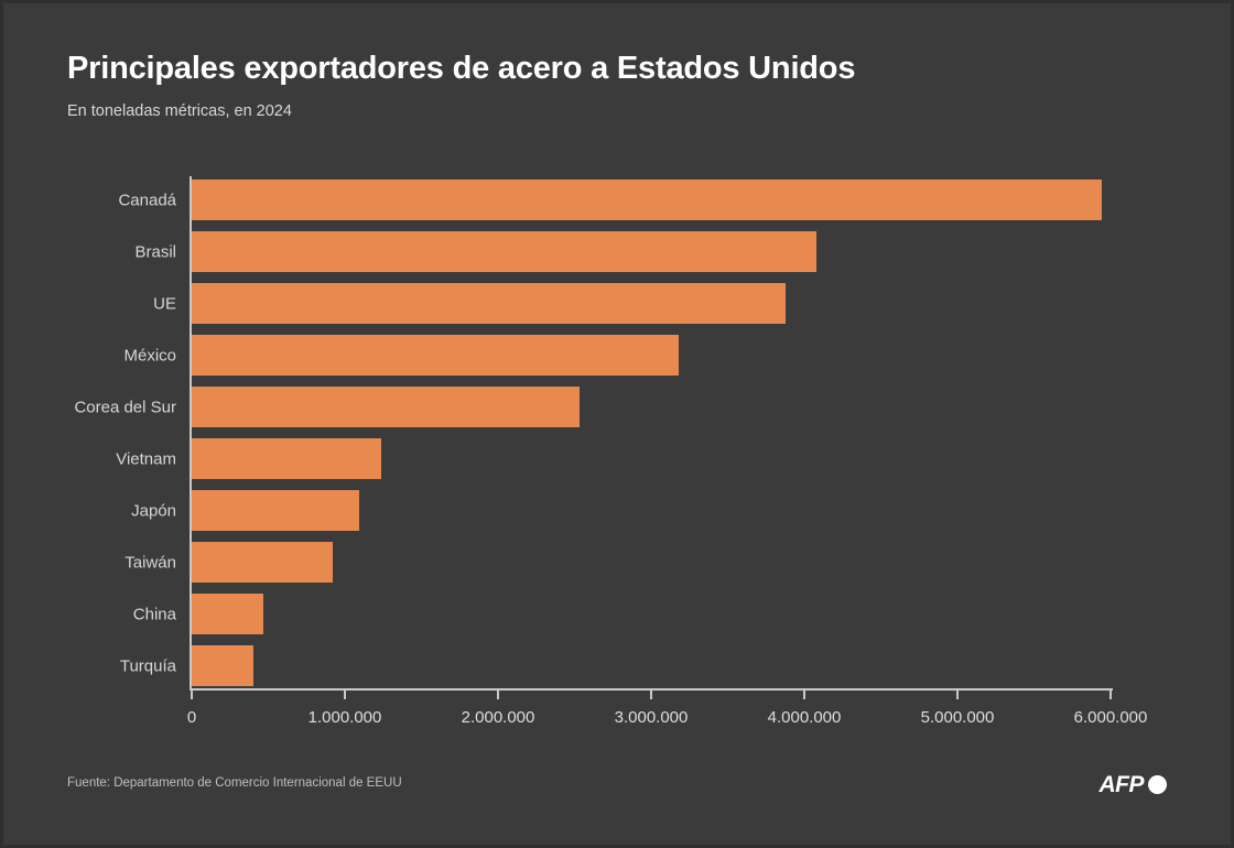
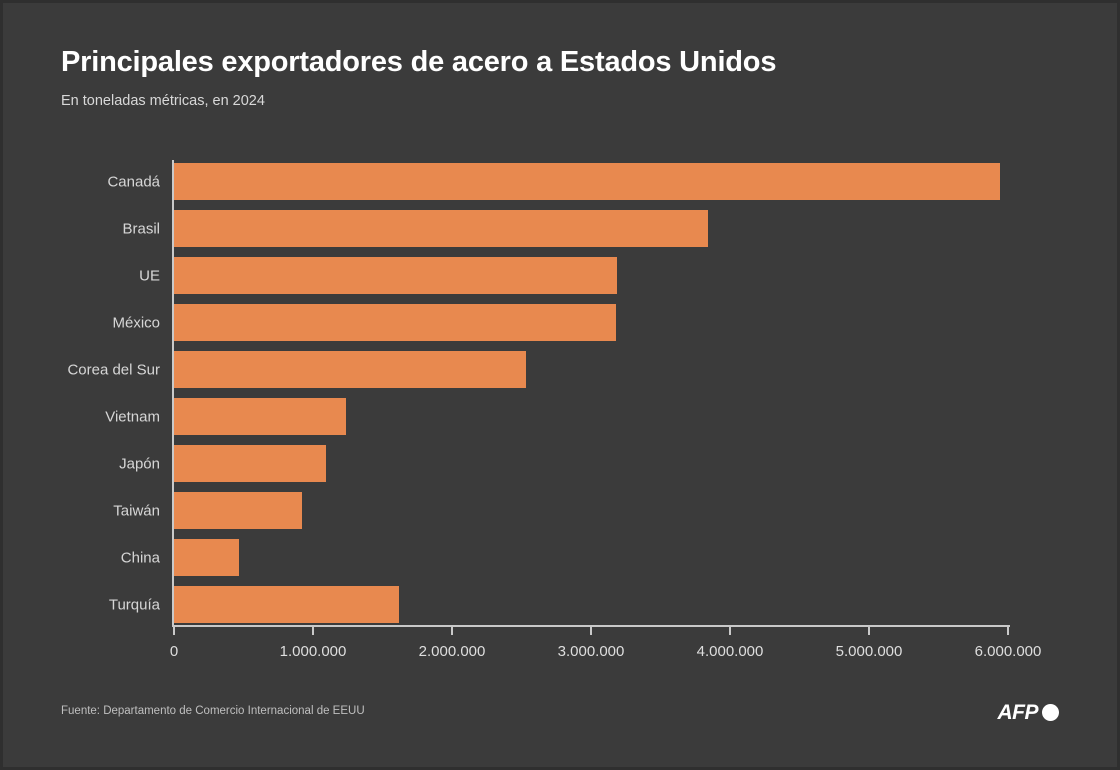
Brasil: 4080000 -> 3840000
UE: 3880000 -> 3190000
Turquía: 400000 -> 1620000
